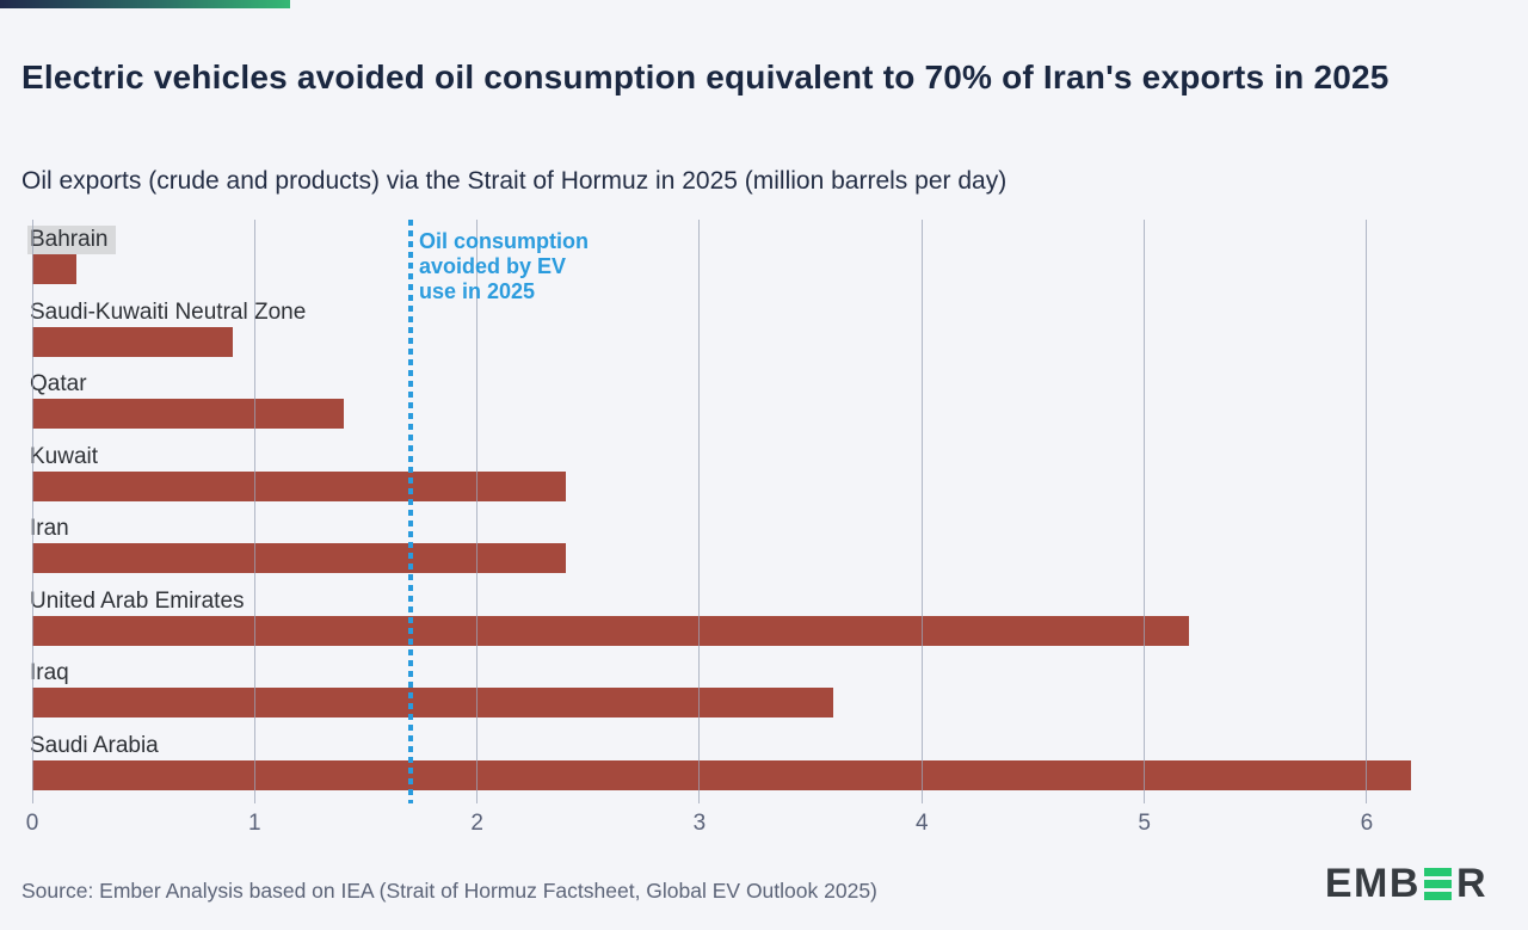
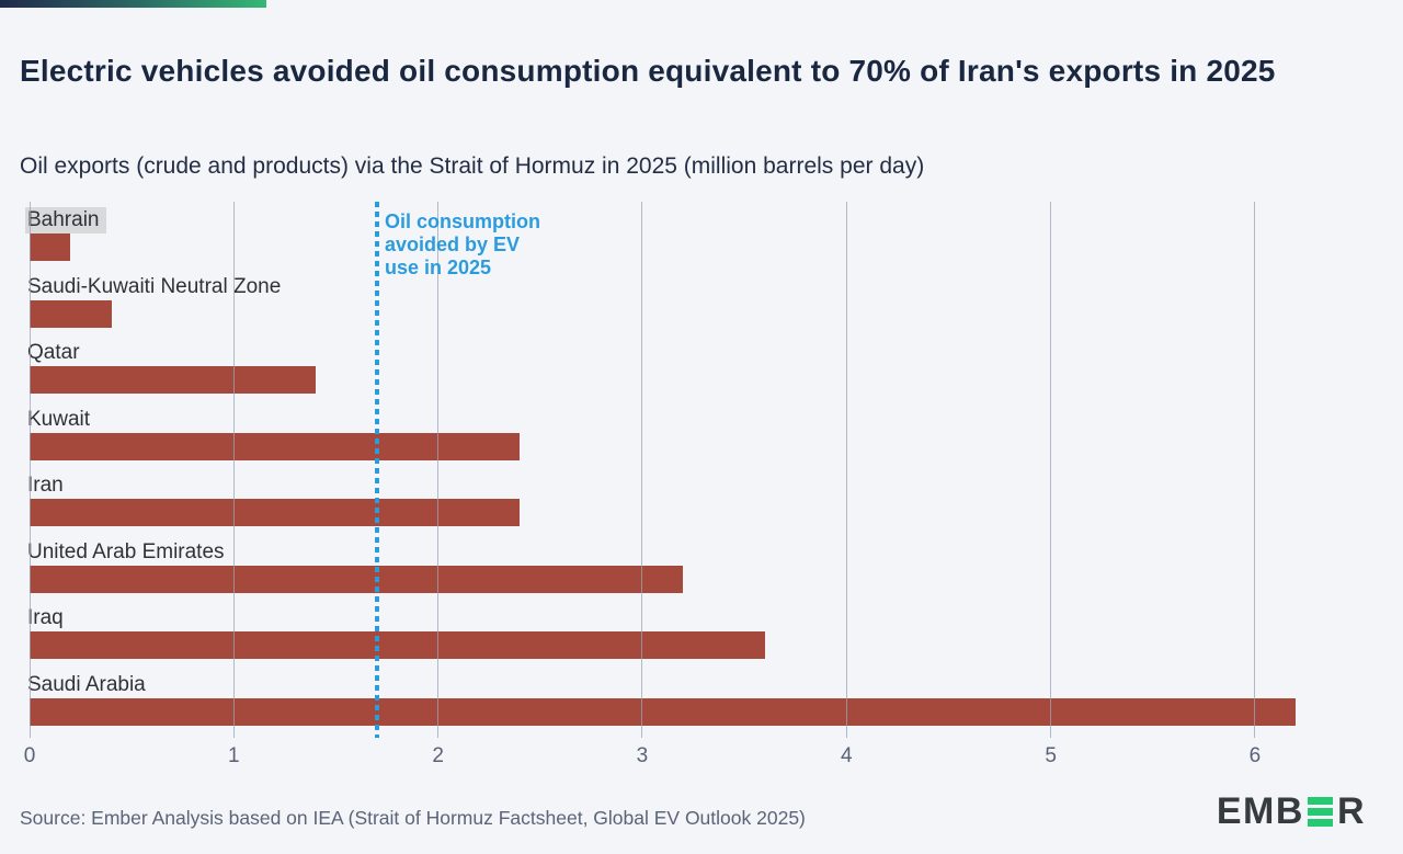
Saudi-Kuwaiti Neutral Zone: 0.9 -> 0.4
United Arab Emirates: 5.2 -> 3.2
